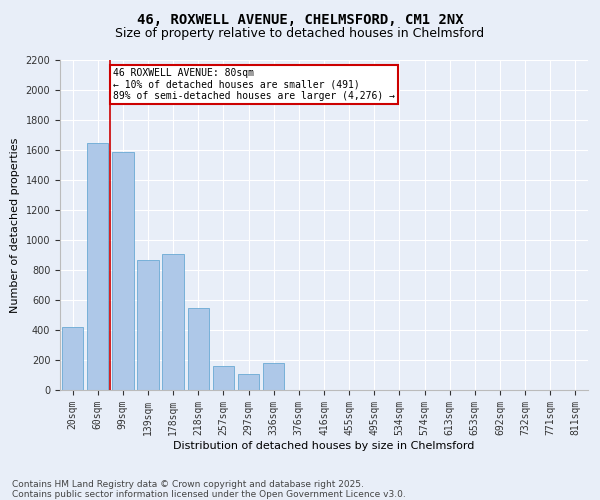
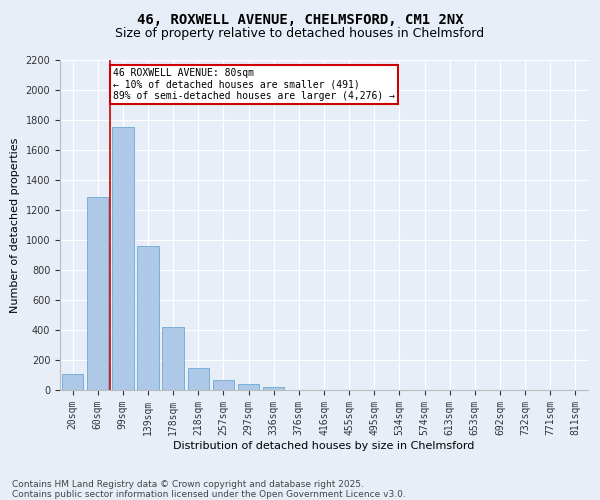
20sqm: 420 -> 110
60sqm: 1650 -> 1280
99sqm: 1590 -> 1760
139sqm: 870 -> 960
178sqm: 910 -> 420
218sqm: 550 -> 150
257sqm: 160 -> 70
297sqm: 110 -> 40
336sqm: 180 -> 20
